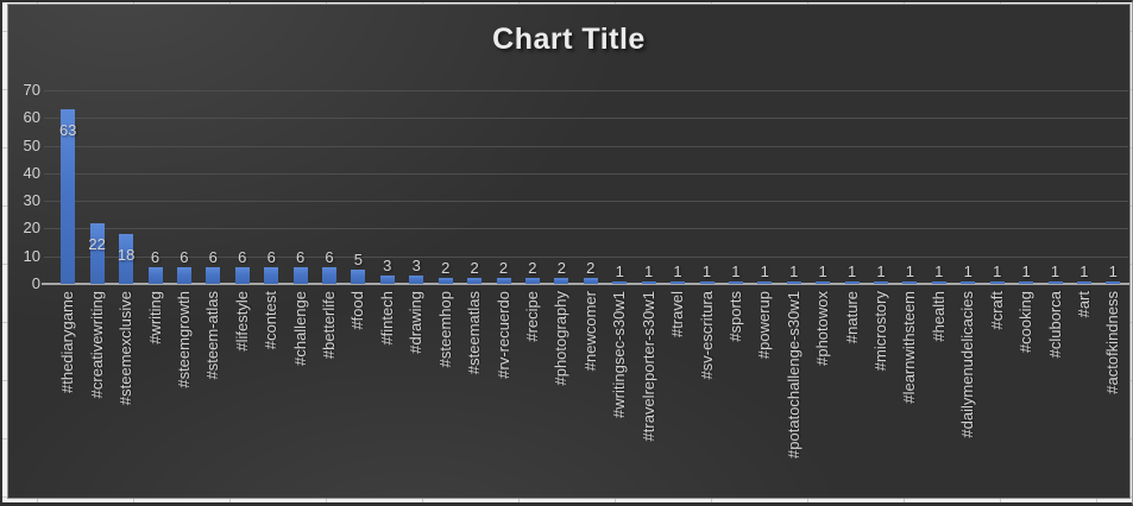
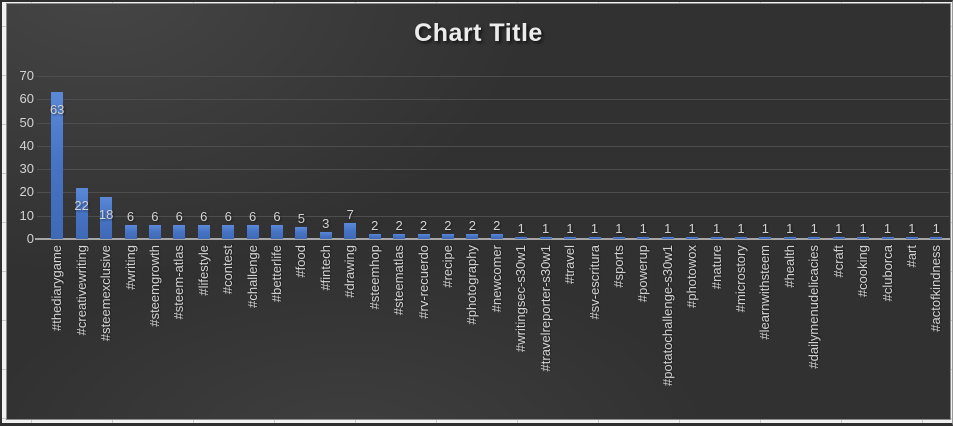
#drawing: 3 -> 7
